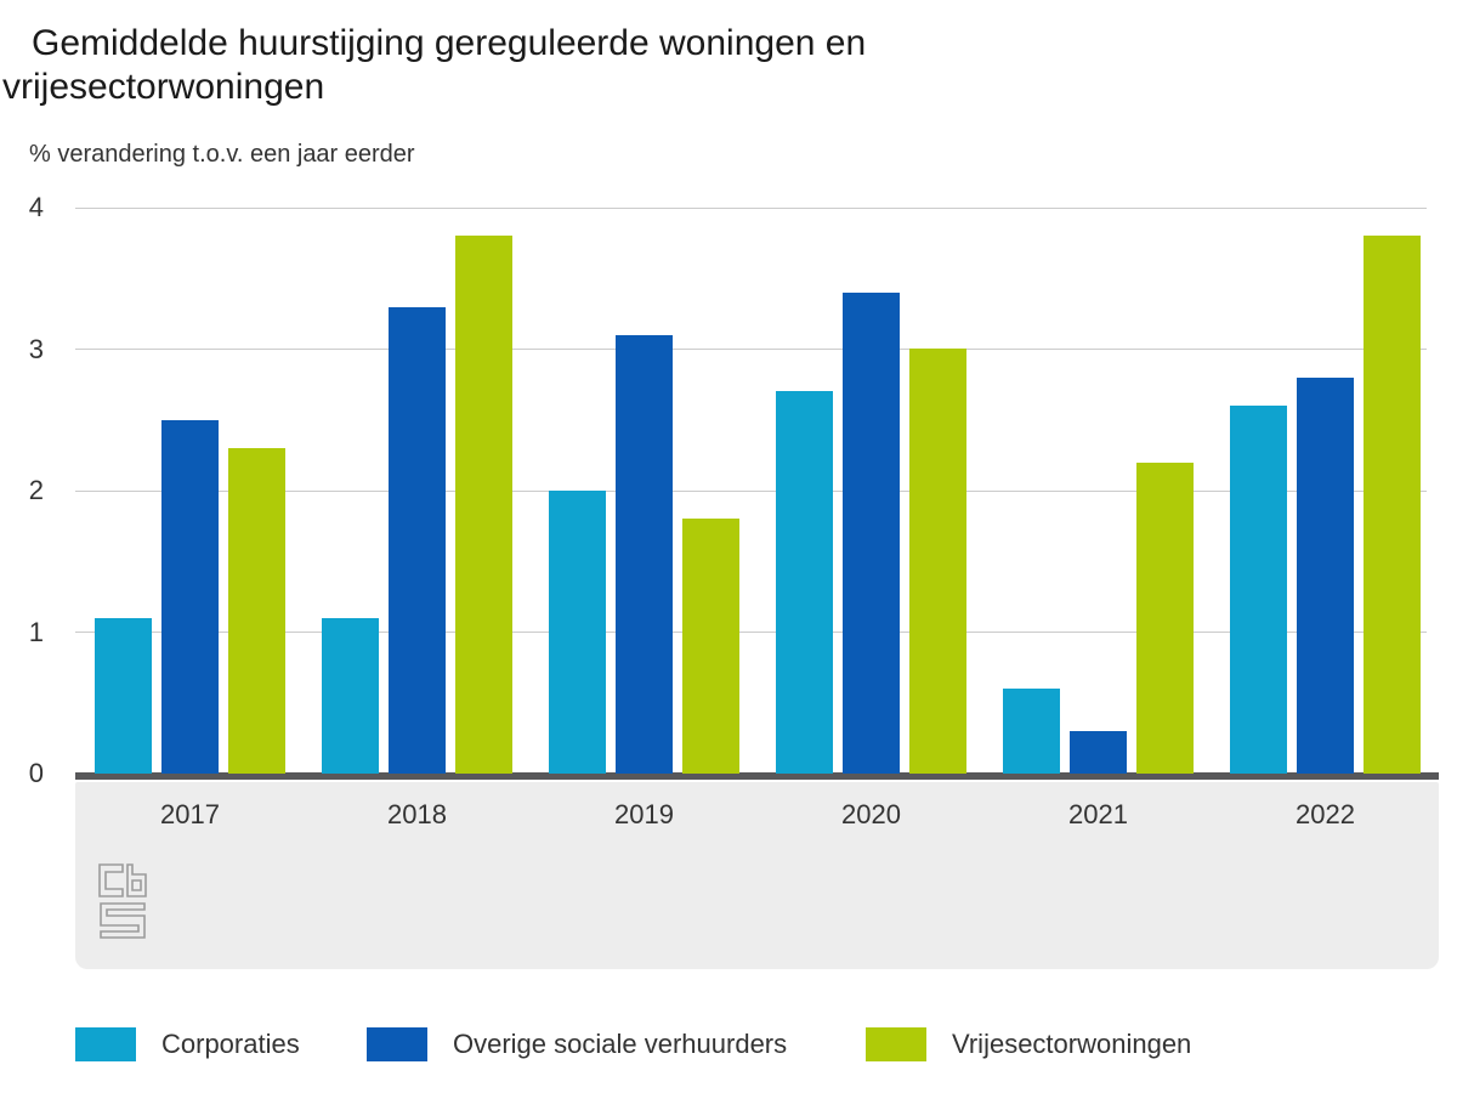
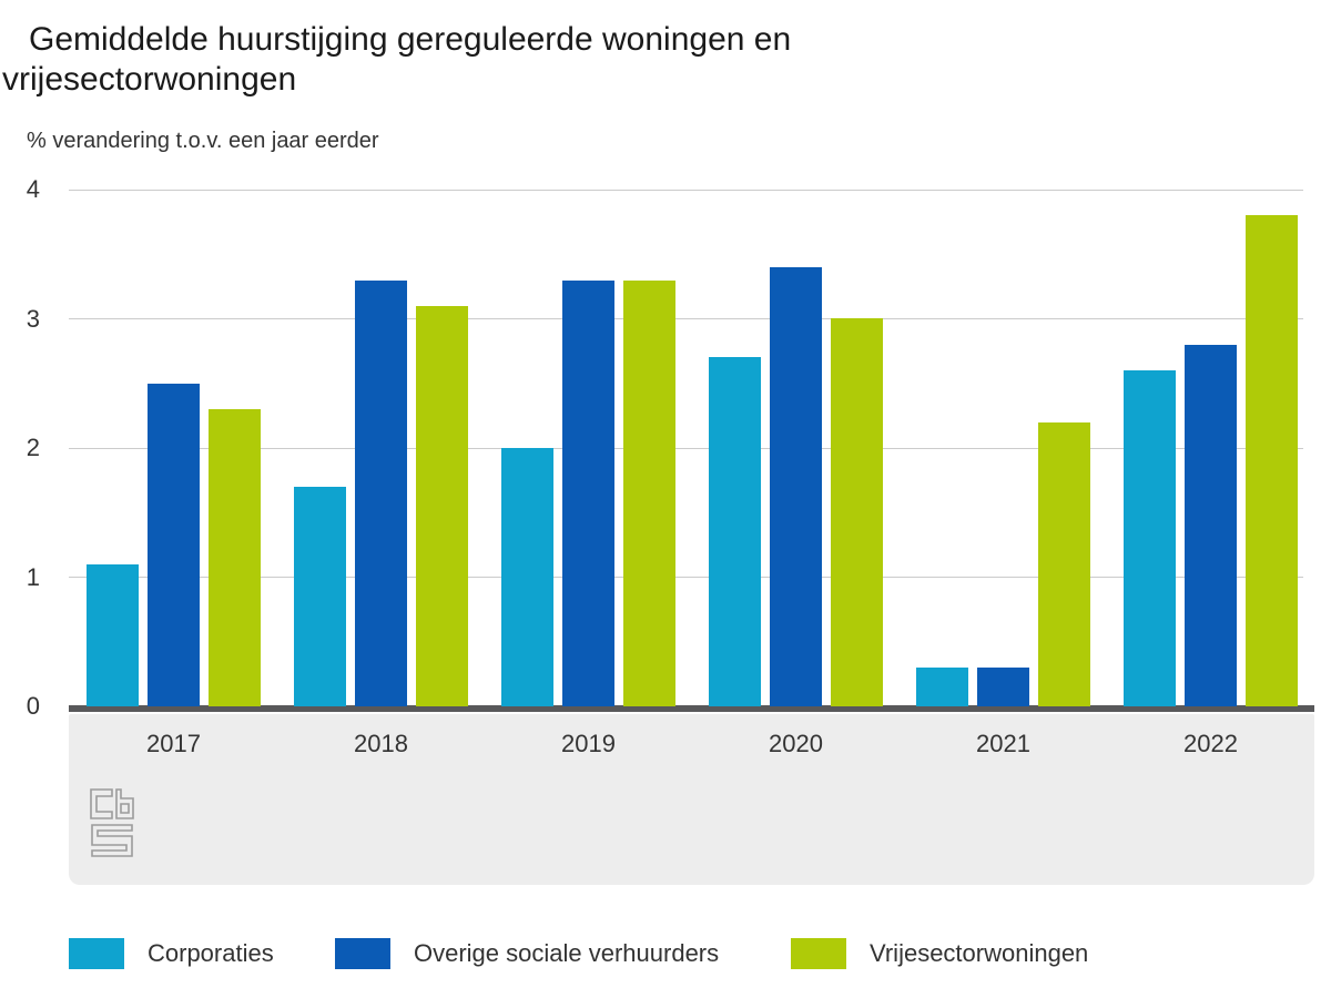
Corporaties/2018: 1.1 -> 1.7
Vrijesectorwoningen/2018: 3.8 -> 3.1
Overige sociale verhuurders/2019: 3.1 -> 3.3
Vrijesectorwoningen/2019: 1.8 -> 3.3
Corporaties/2021: 0.6 -> 0.3
